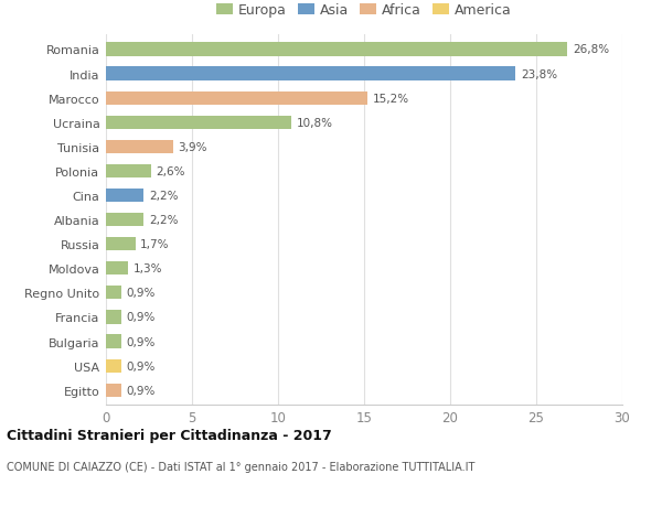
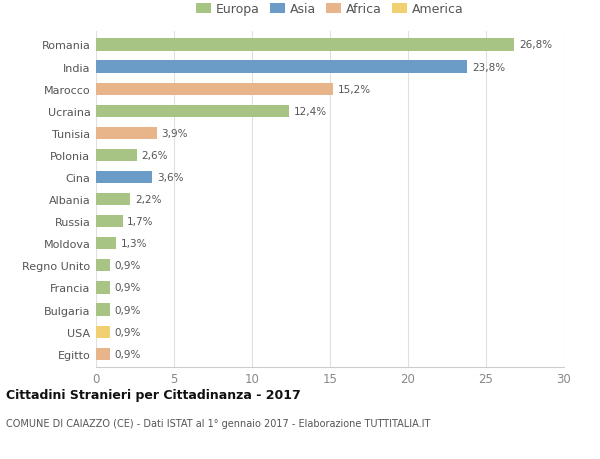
Ucraina: 10,8% -> 12,4%
Cina: 2,2% -> 3,6%
